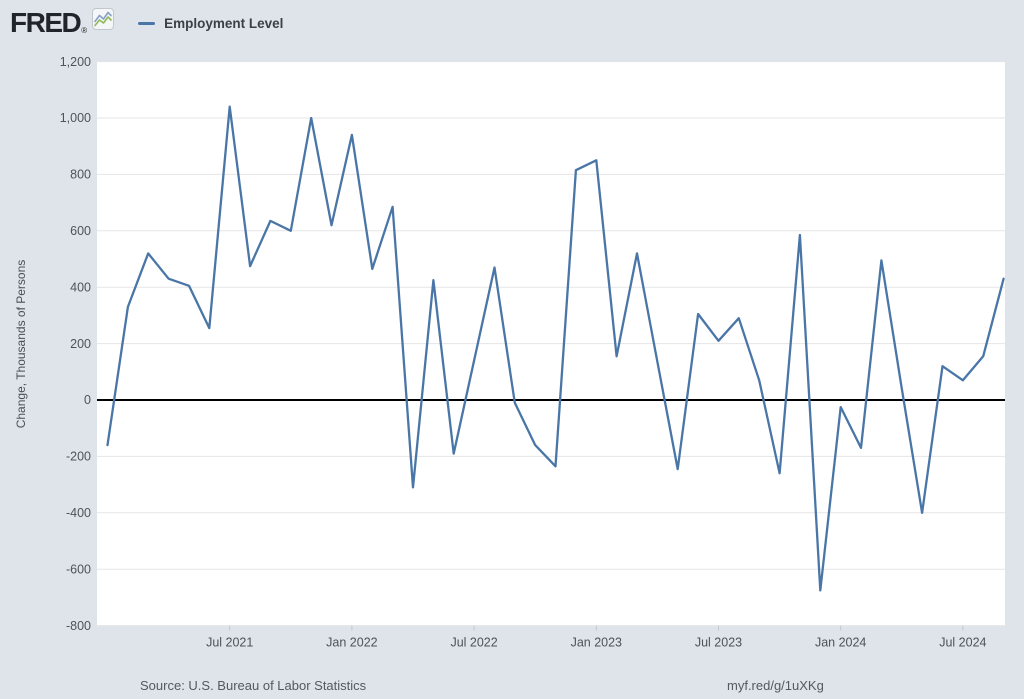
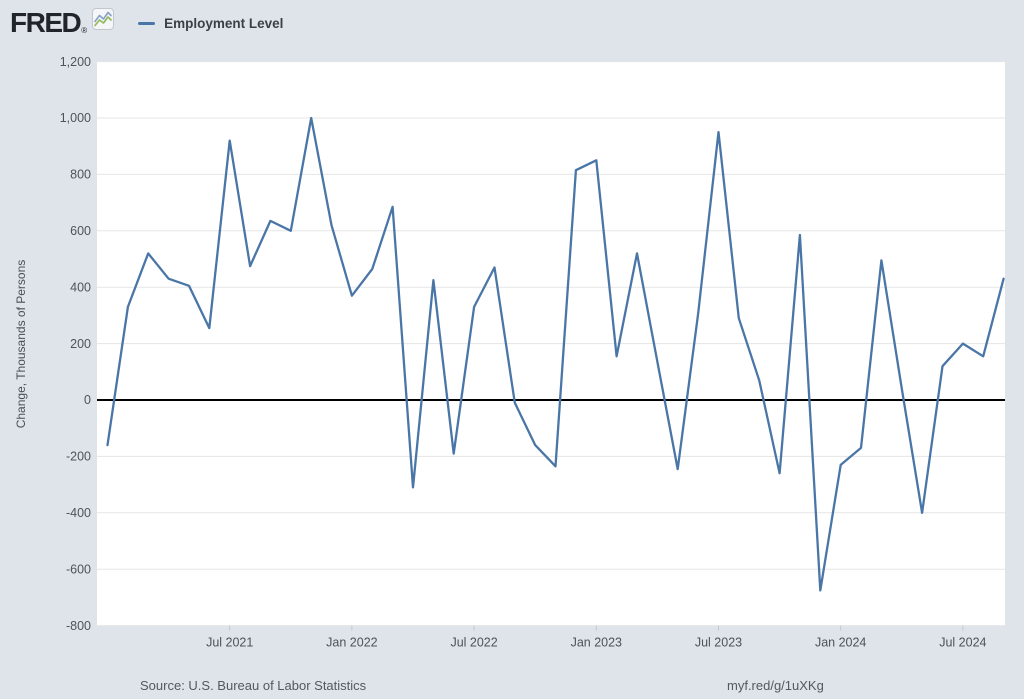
Jul 2021: 1040 -> 920
Jan 2022: 940 -> 370
Jul 2022: 140 -> 330
Jul 2023: 210 -> 950
Jan 2024: -20 -> -230
Jul 2024: 70 -> 200
